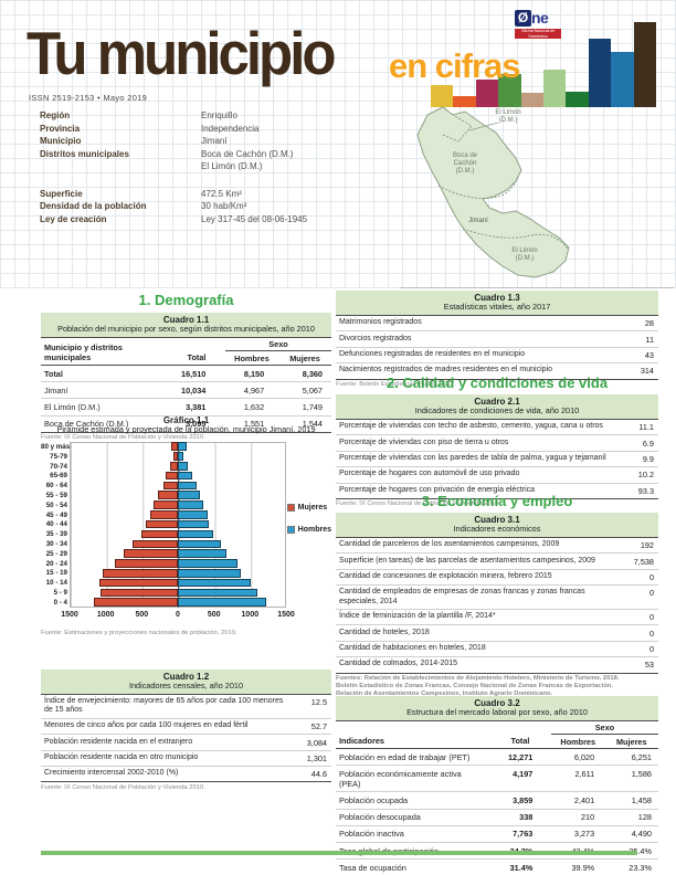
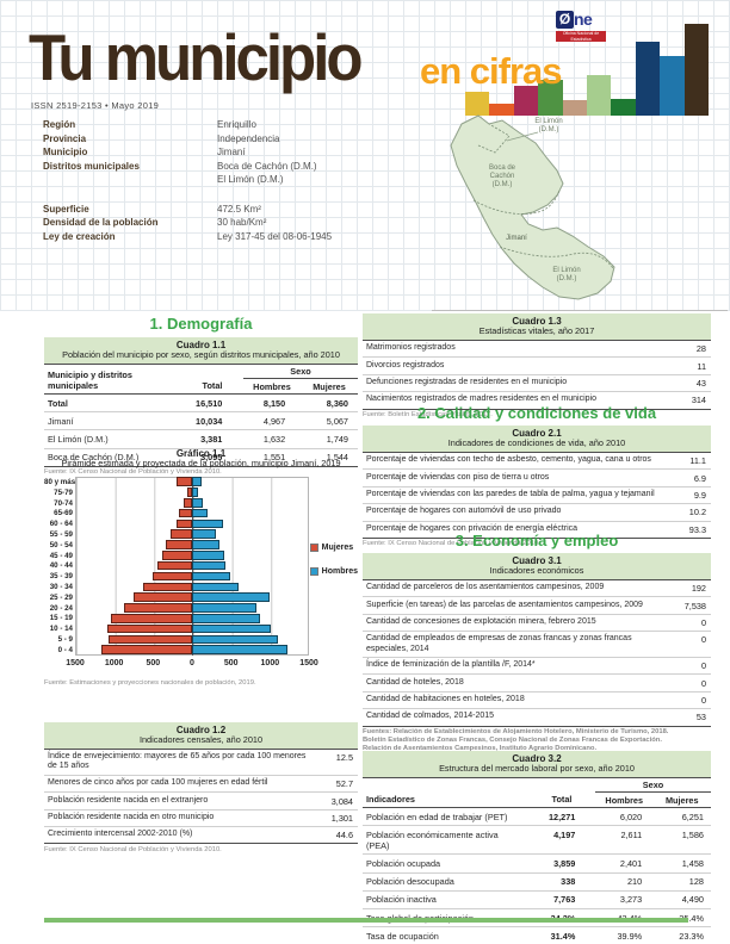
Mujeres/80 y más: 100 -> 200
Hombres/60 - 64: 300 -> 400
Hombres/25 - 29: 700 -> 1000
